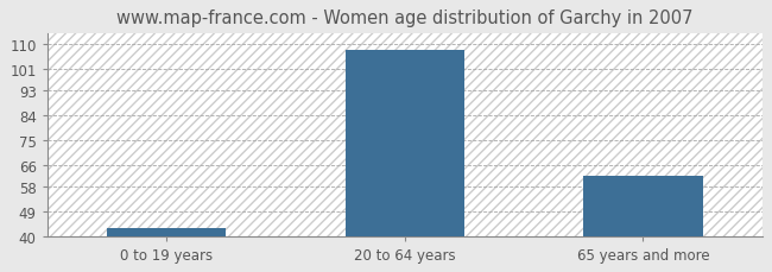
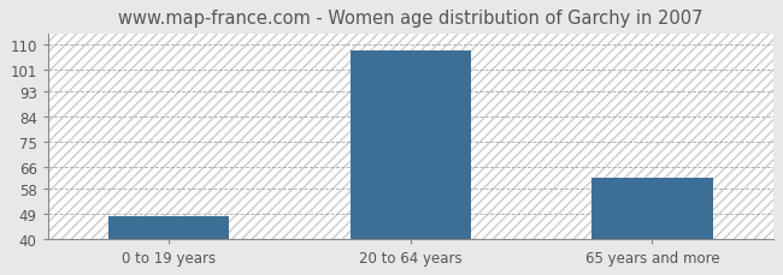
0 to 19 years: 43 -> 48
